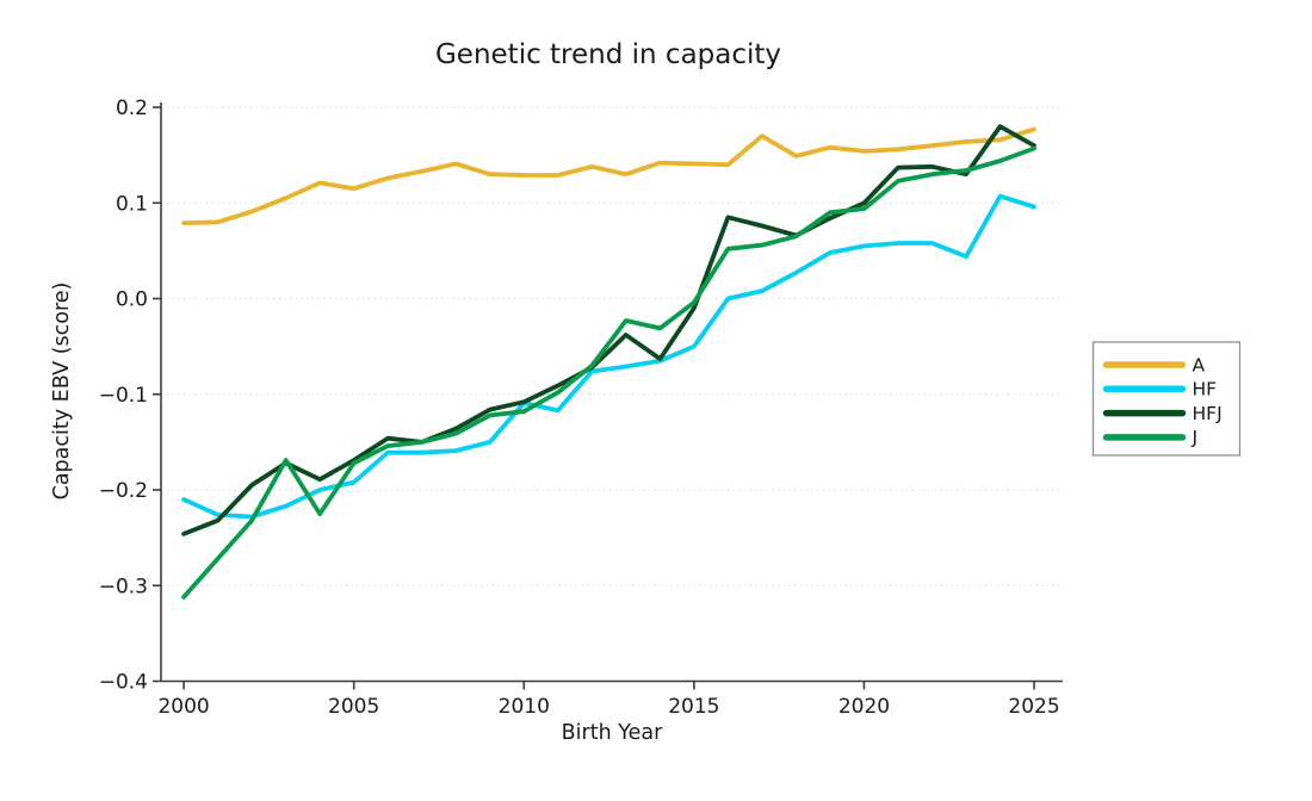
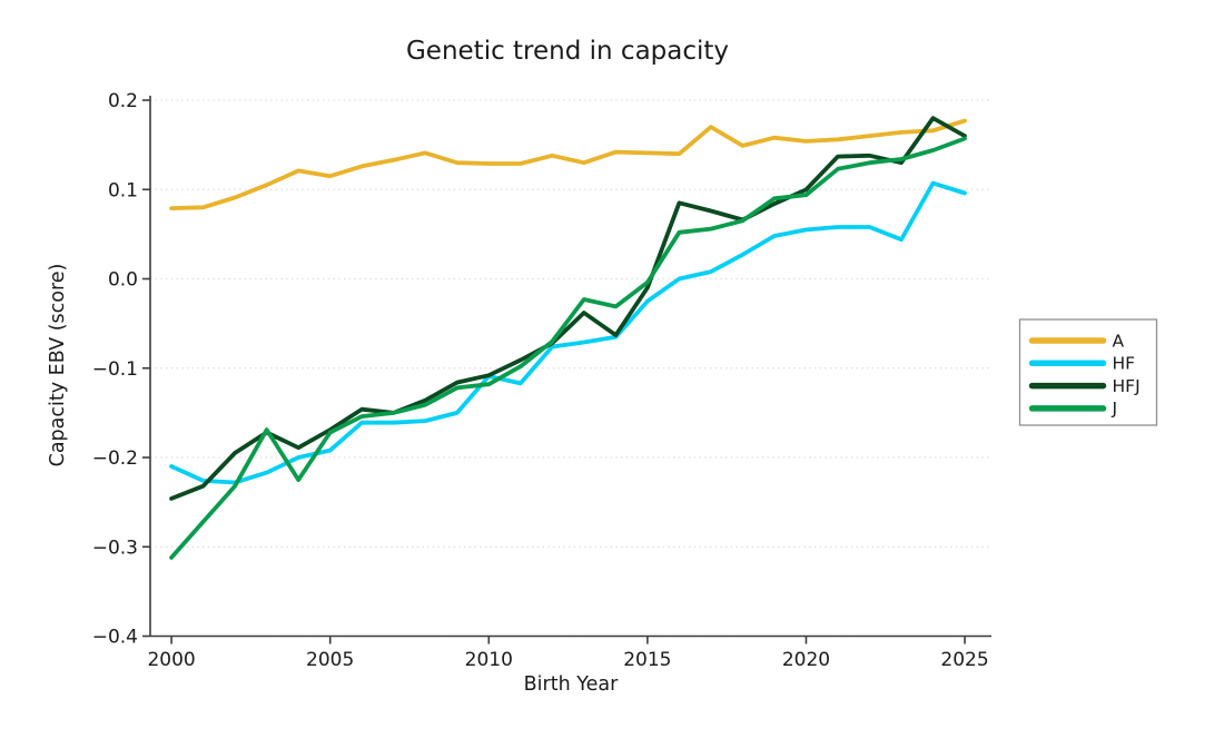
HF/2015: -0.05 -> -0.03
